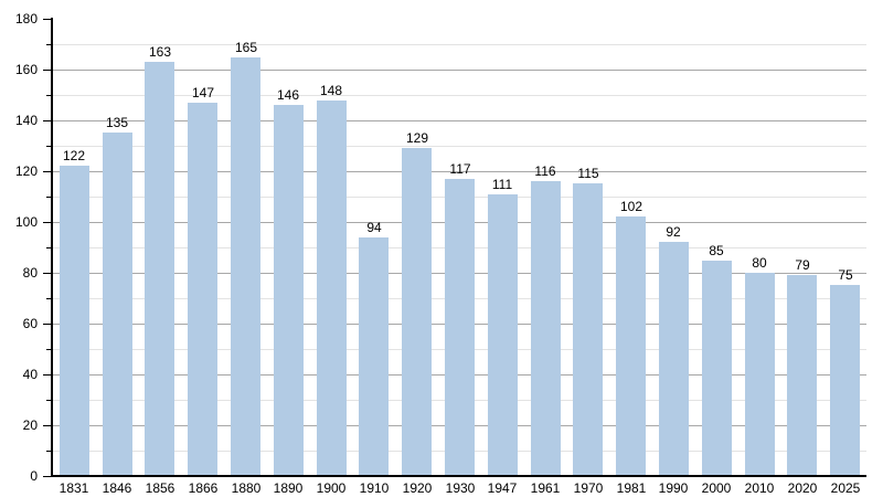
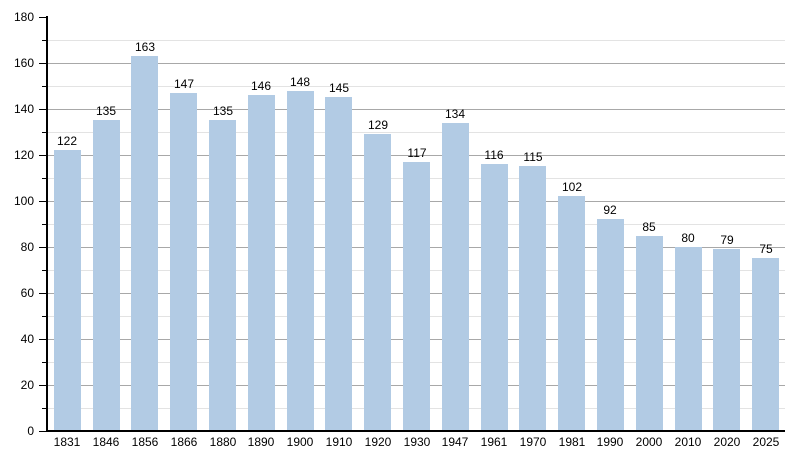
1880: 165 -> 135
1910: 94 -> 145
1947: 111 -> 134
